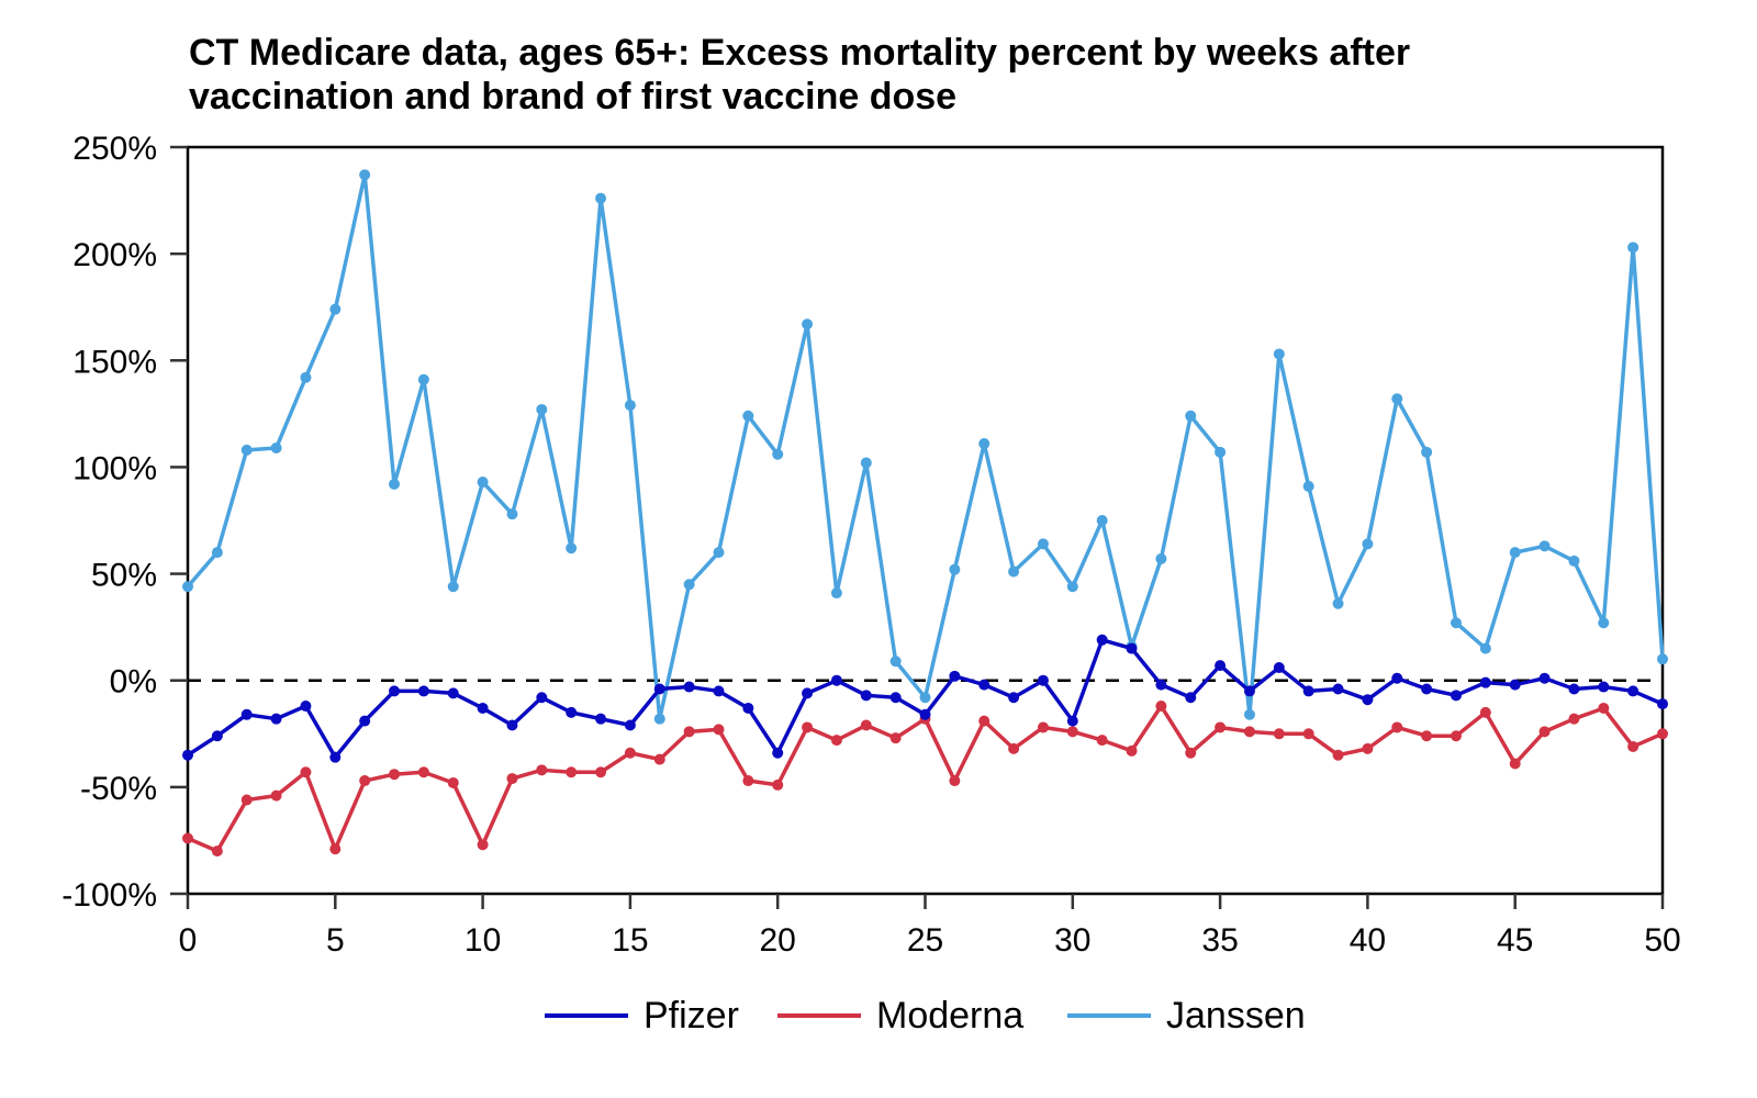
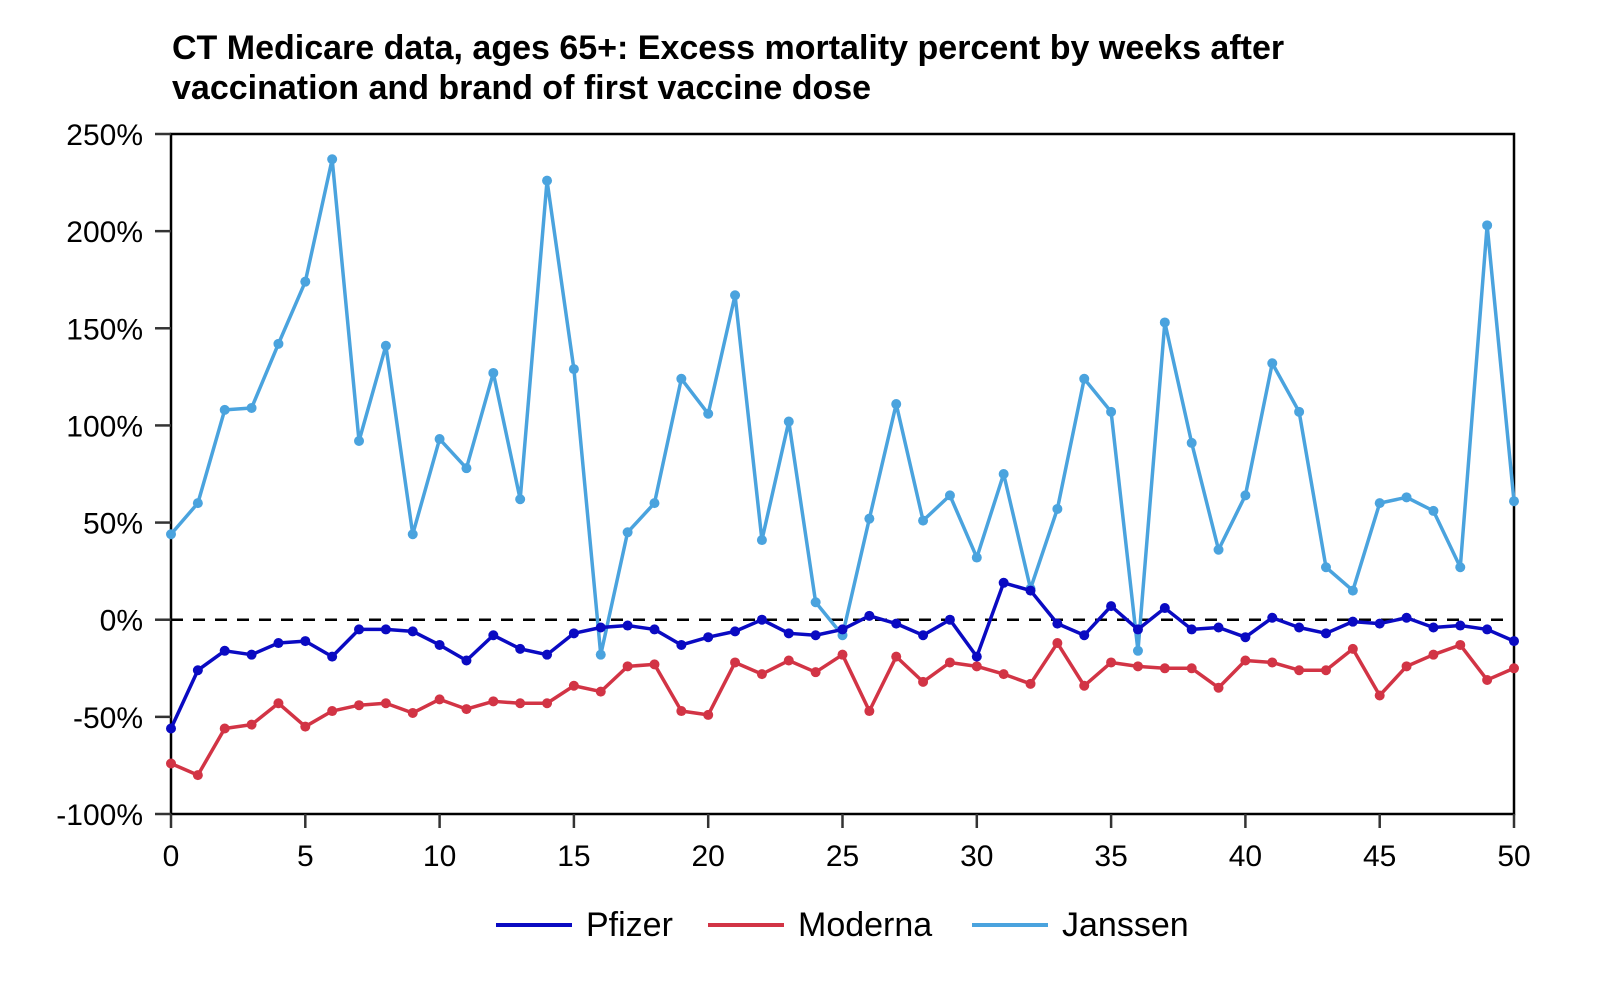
Pfizer/0: -35% -> -56%
Pfizer/5: -36% -> -11%
Moderna/5: -79% -> -55%
Moderna/10: -77% -> -41%
Pfizer/15: -21% -> -7%
Pfizer/20: -34% -> -9%
Pfizer/25: -16% -> -5%
Janssen/30: 44% -> 32%
Moderna/40: -32% -> -21%
Janssen/50: 10% -> 61%
